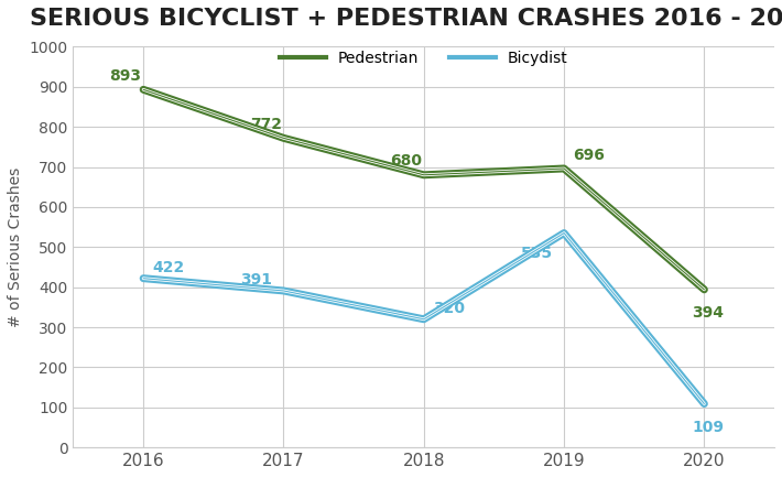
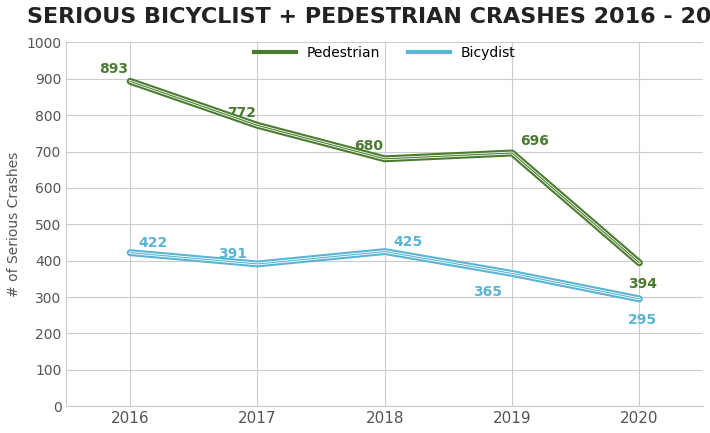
Bicydist/2018: 320 -> 425
Bicydist/2019: 535 -> 365
Bicydist/2020: 109 -> 295
